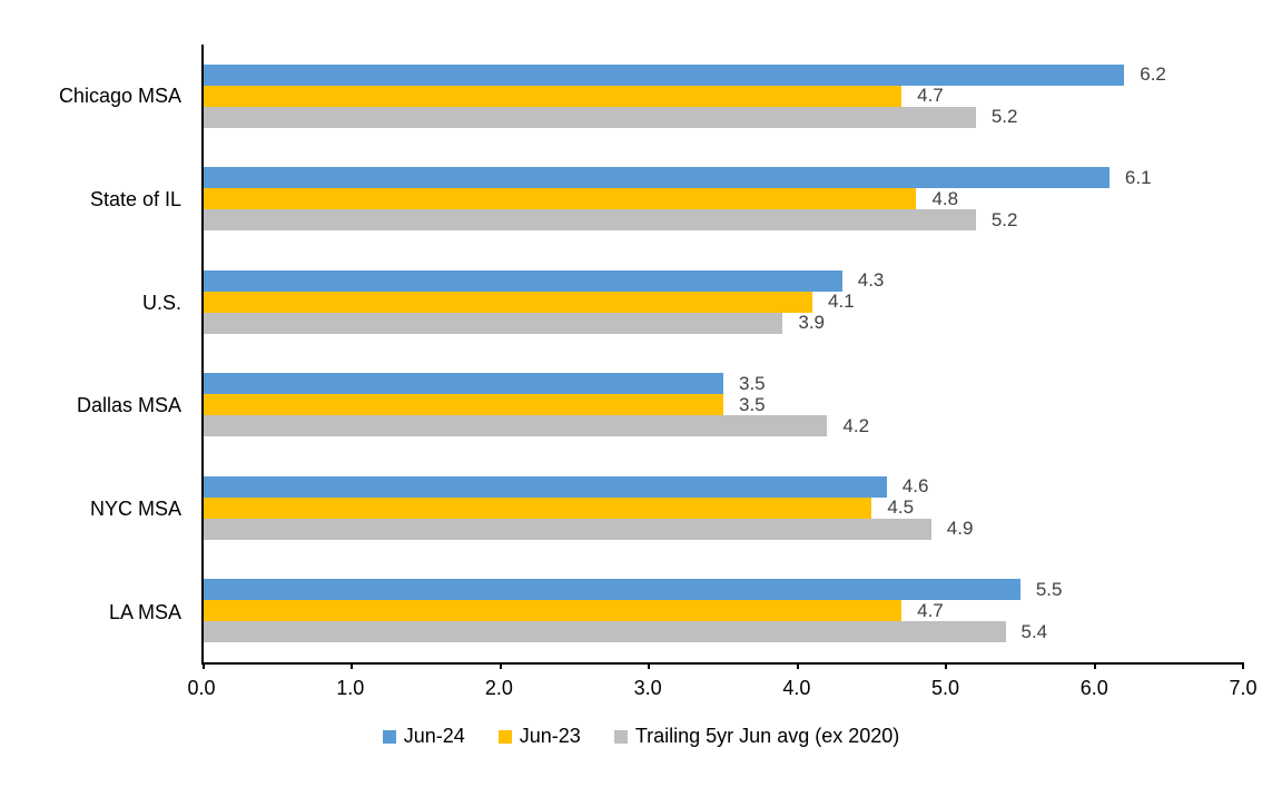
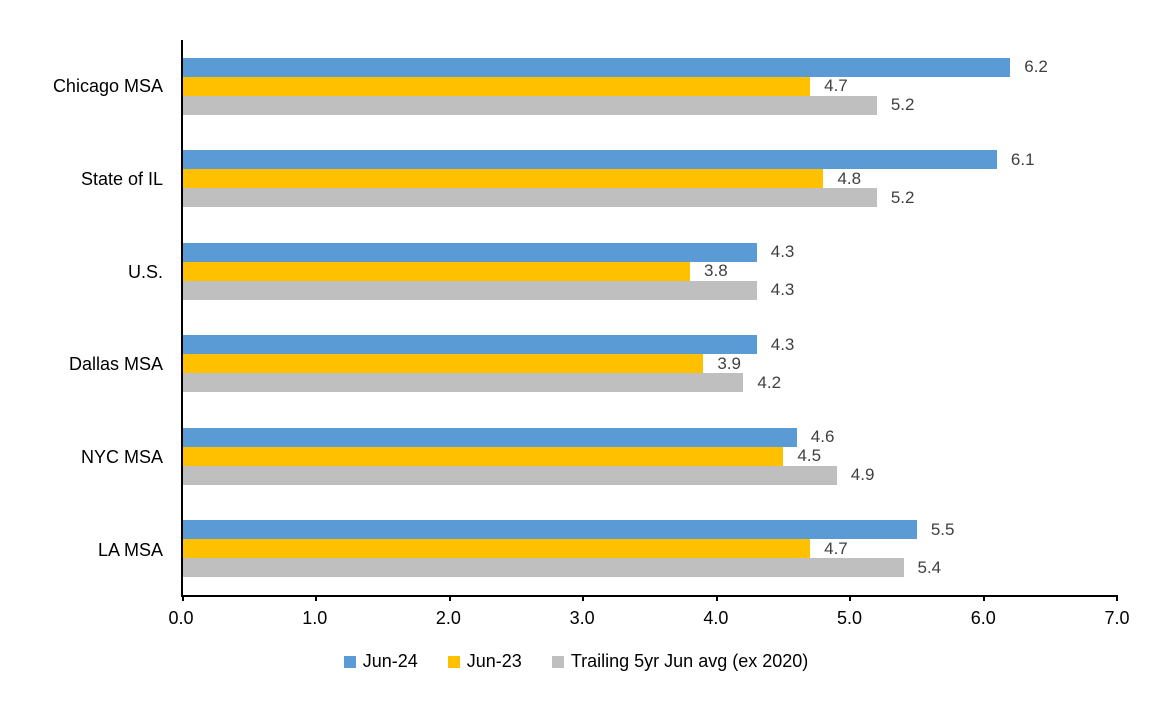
Jun-23/U.S.: 4.1 -> 3.8
Trailing 5yr Jun avg (ex 2020)/U.S.: 3.9 -> 4.3
Jun-24/Dallas MSA: 3.5 -> 4.3
Jun-23/Dallas MSA: 3.5 -> 3.9
